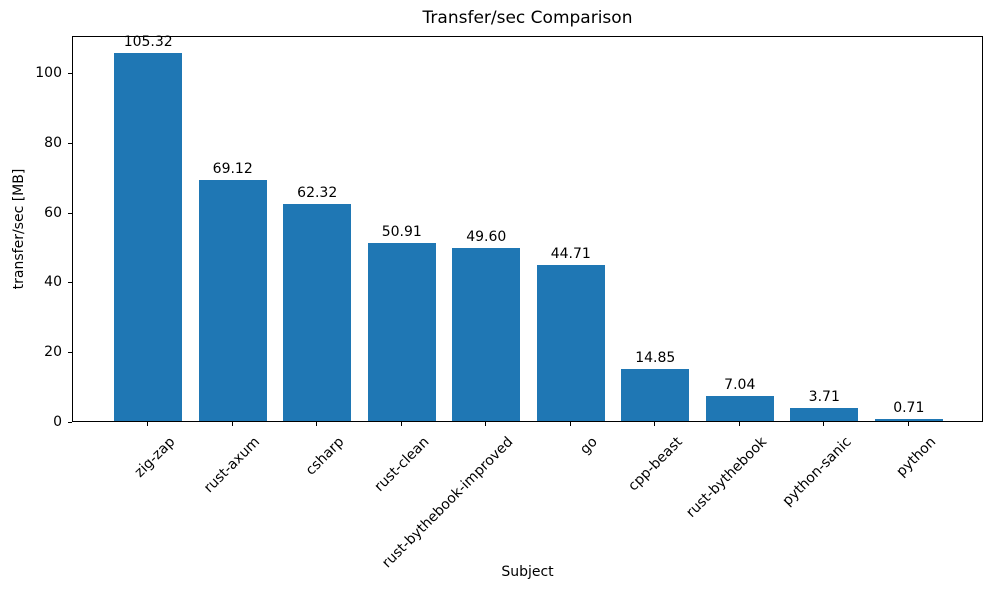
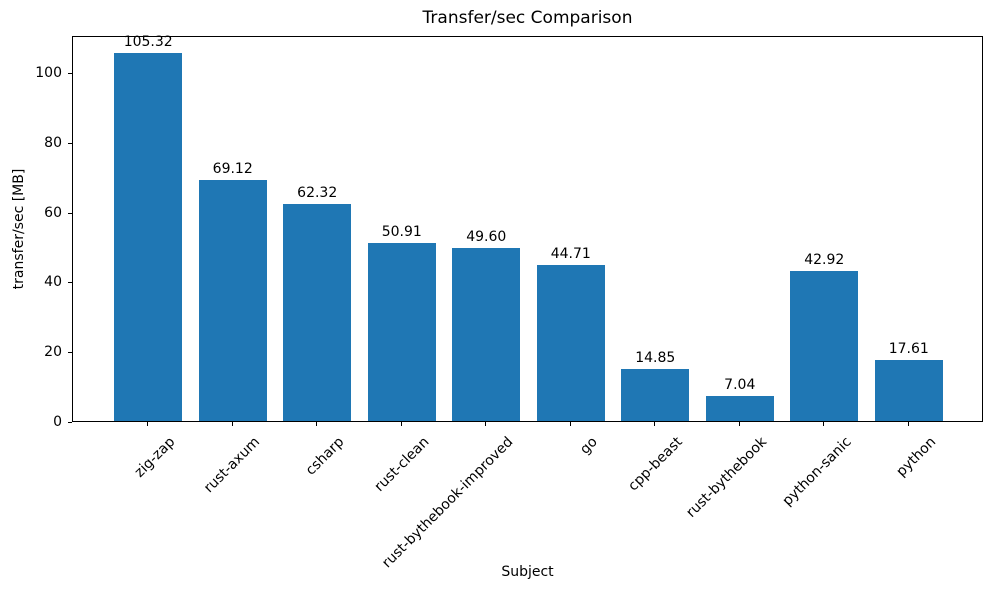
python-sanic: 3.71 -> 42.92
python: 0.71 -> 17.61
